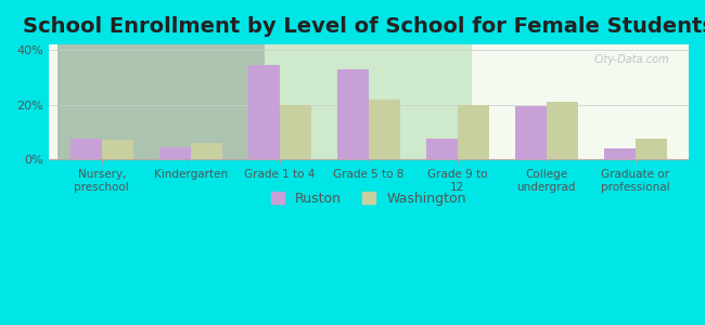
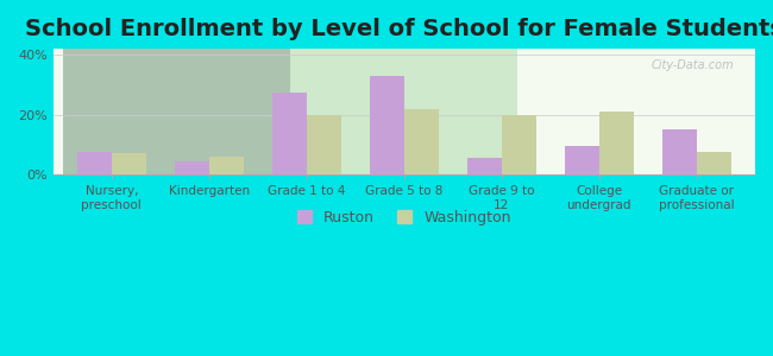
Ruston/Grade 1 to 4: 34.5% -> 27.5%
Ruston/Grade 9 to 12: 7.5% -> 5.5%
Ruston/College undergrad: 19.5% -> 9.5%
Ruston/Graduate or professional: 4.0% -> 15.0%
